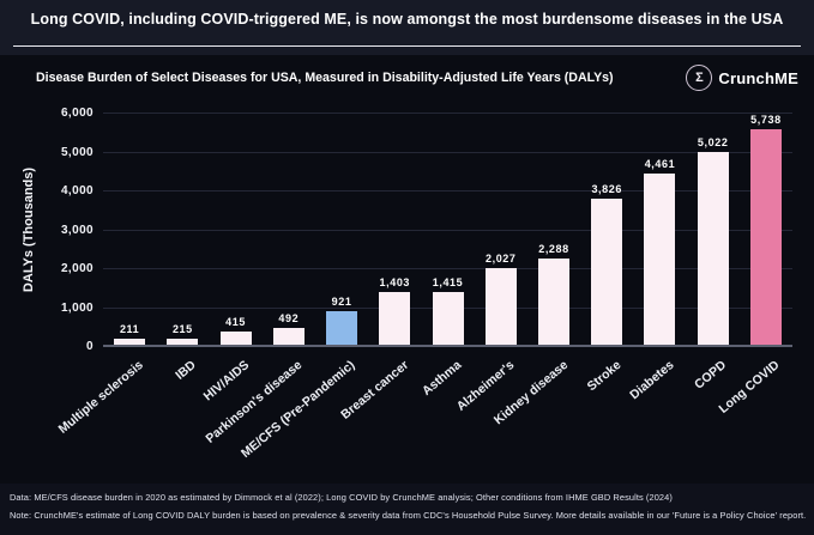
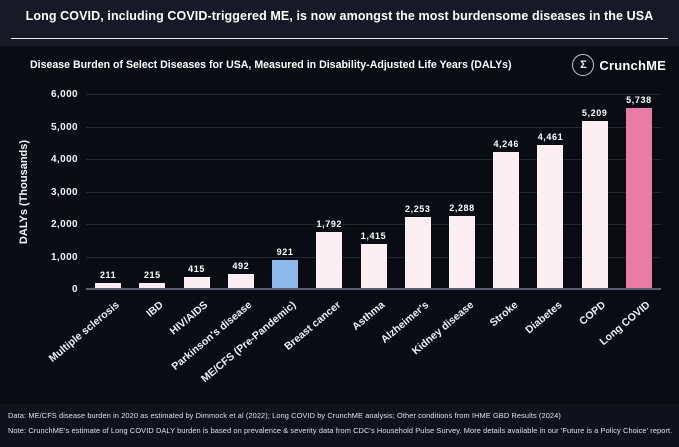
Breast cancer: 1,403 -> 1,792
Alzheimer's: 2,027 -> 2,253
Stroke: 3,826 -> 4,246
COPD: 5,022 -> 5,209
